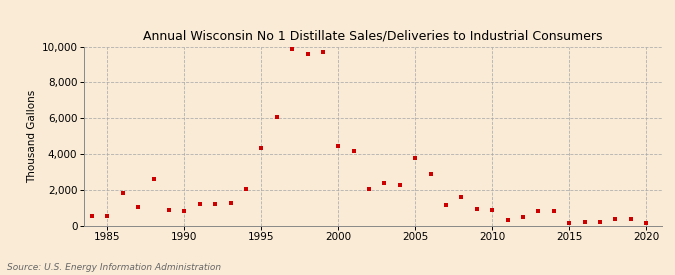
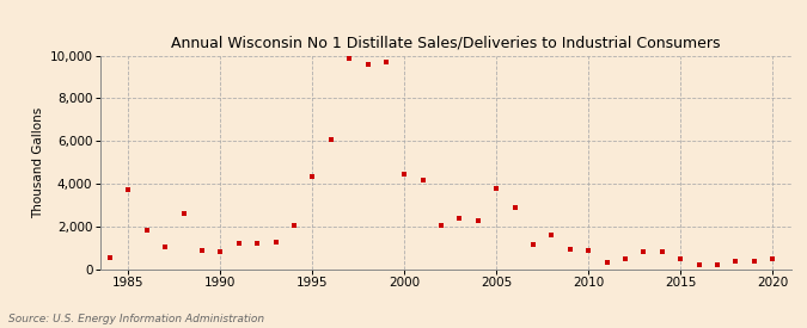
1985: 600 -> 3,700
2015: 200 -> 500
2020: 200 -> 500
